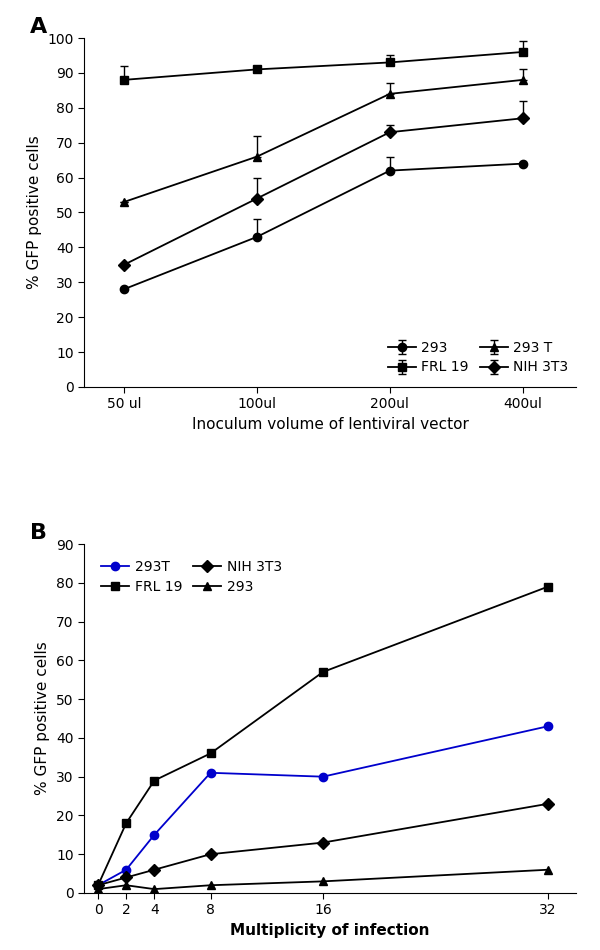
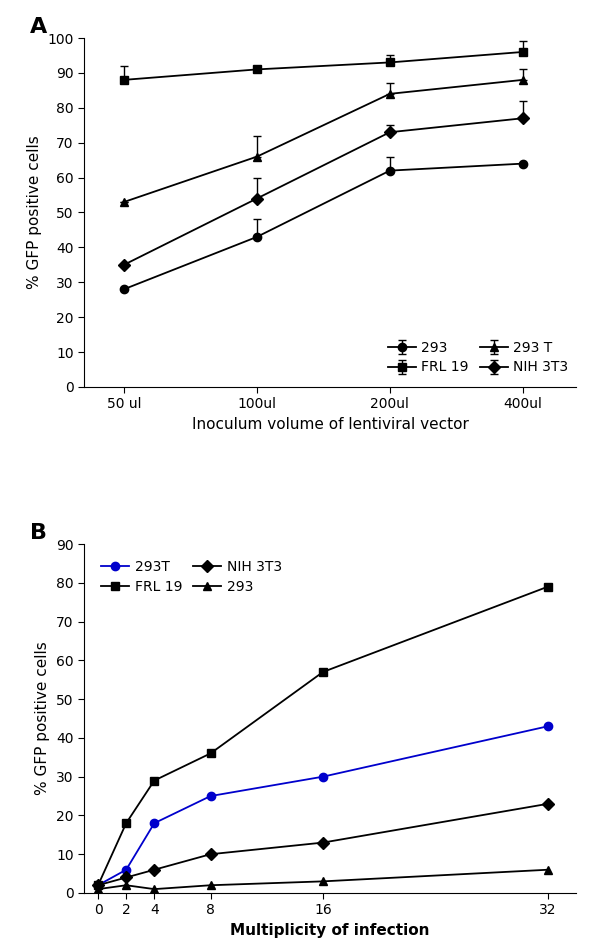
293T/4: 15 -> 18
293T/8: 31 -> 25
